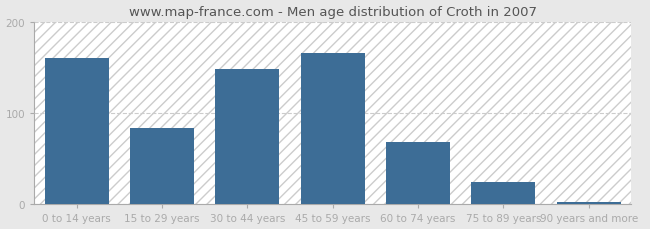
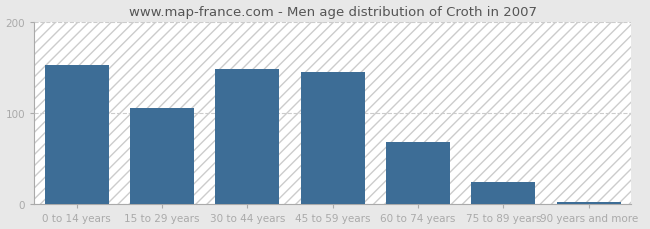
0 to 14 years: 160 -> 152
15 to 29 years: 84 -> 105
45 to 59 years: 166 -> 145
